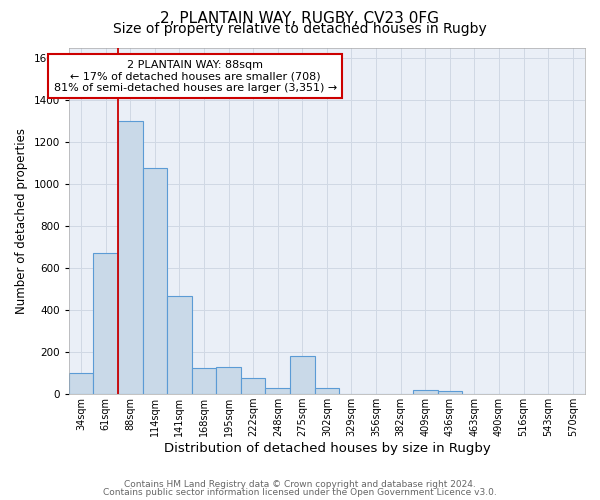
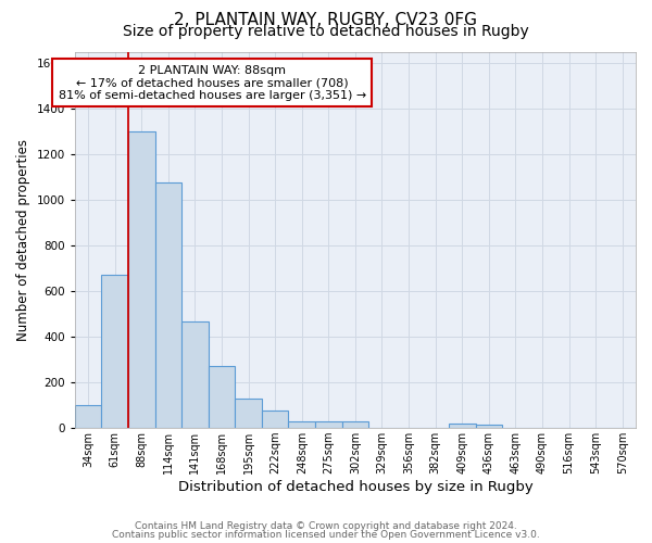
168sqm: 125 -> 270
275sqm: 180 -> 30
